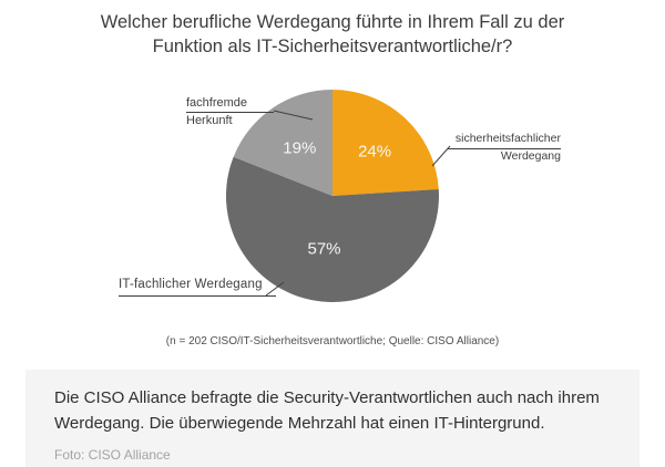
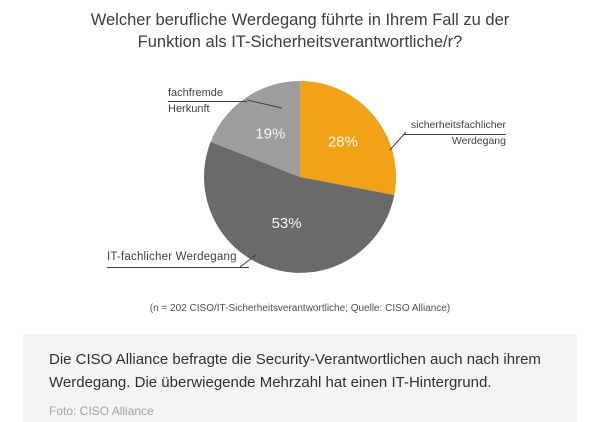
sicherheitsfachlicher Werdegang: 24% -> 28%
IT-fachlicher Werdegang: 57% -> 53%
